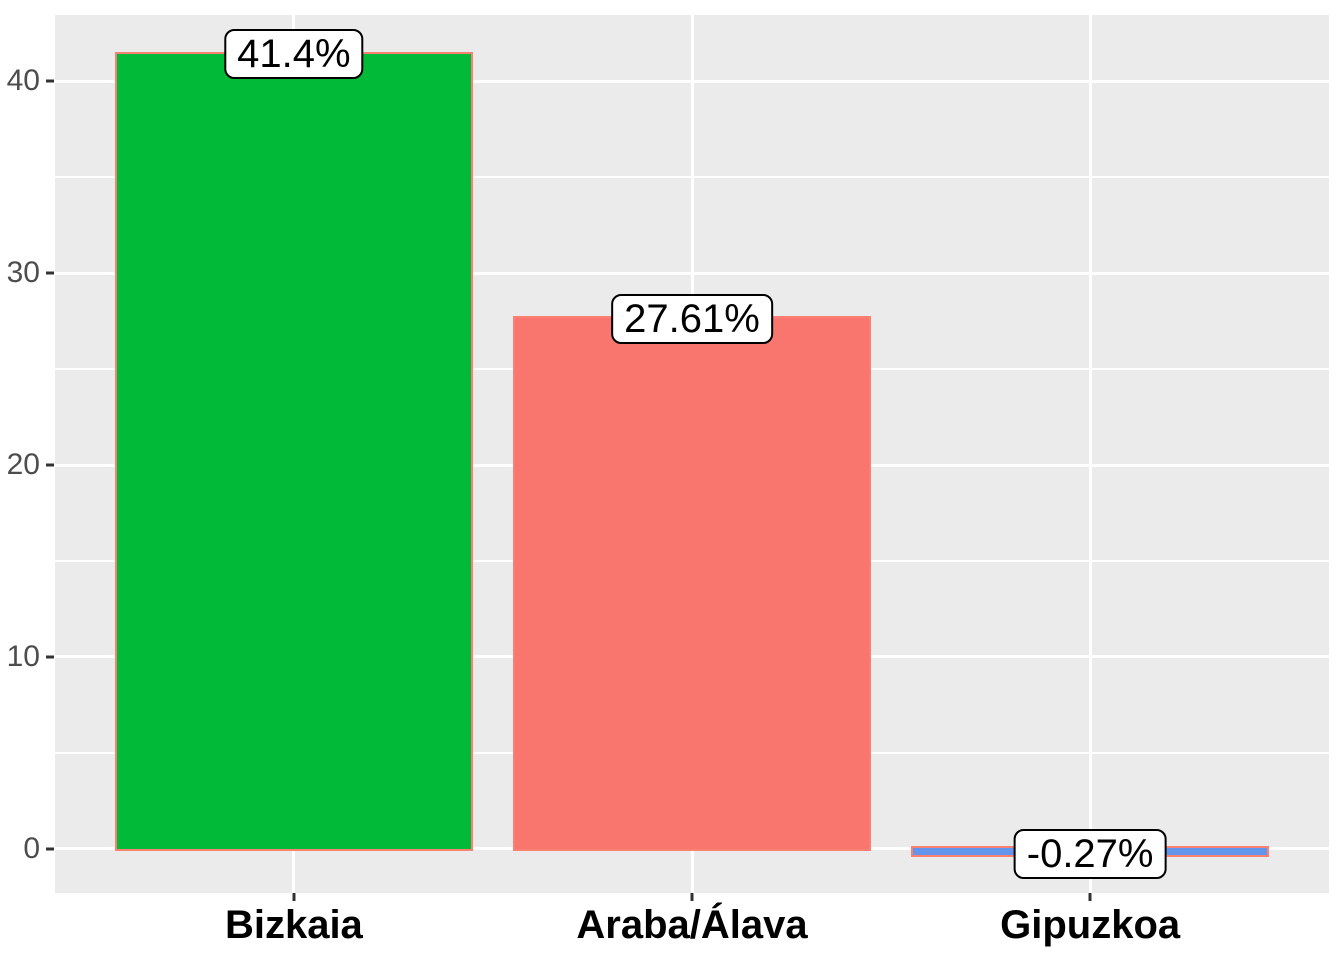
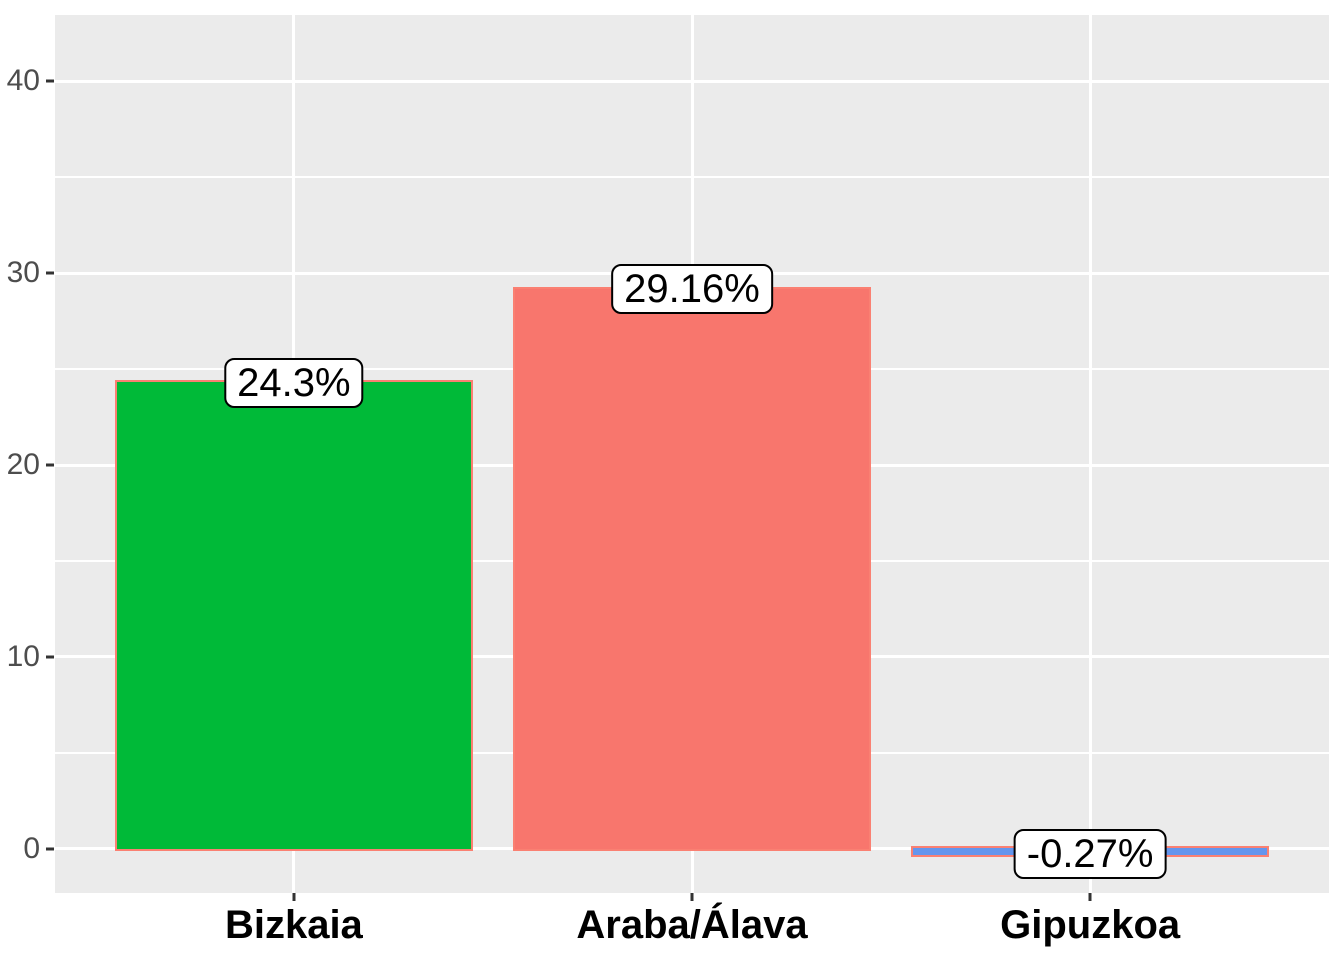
Bizkaia: 41.4% -> 24.3%
Araba/Álava: 27.61% -> 29.16%
